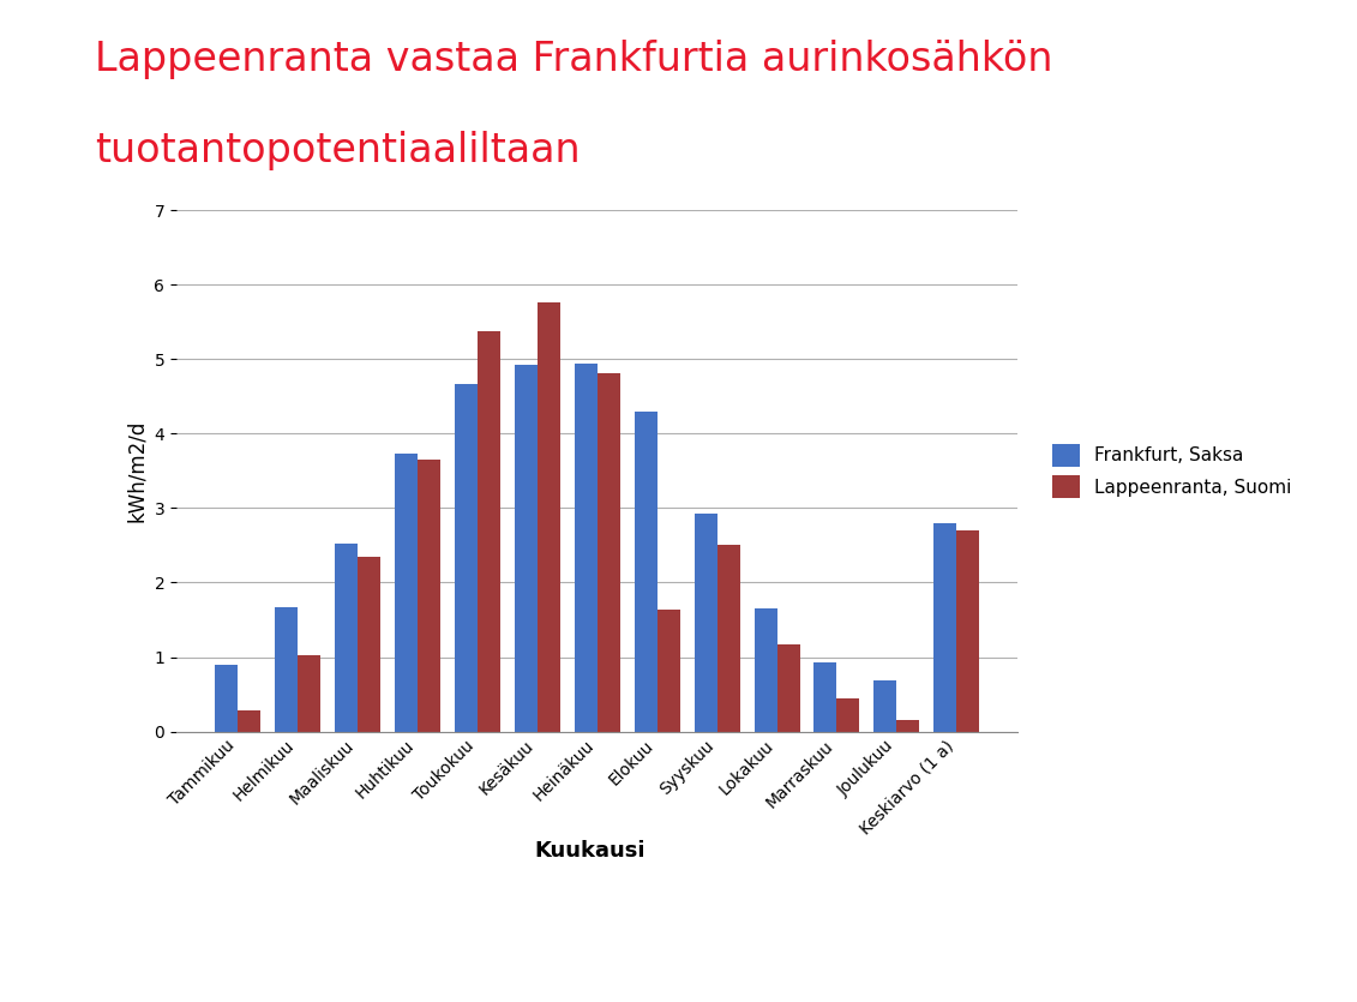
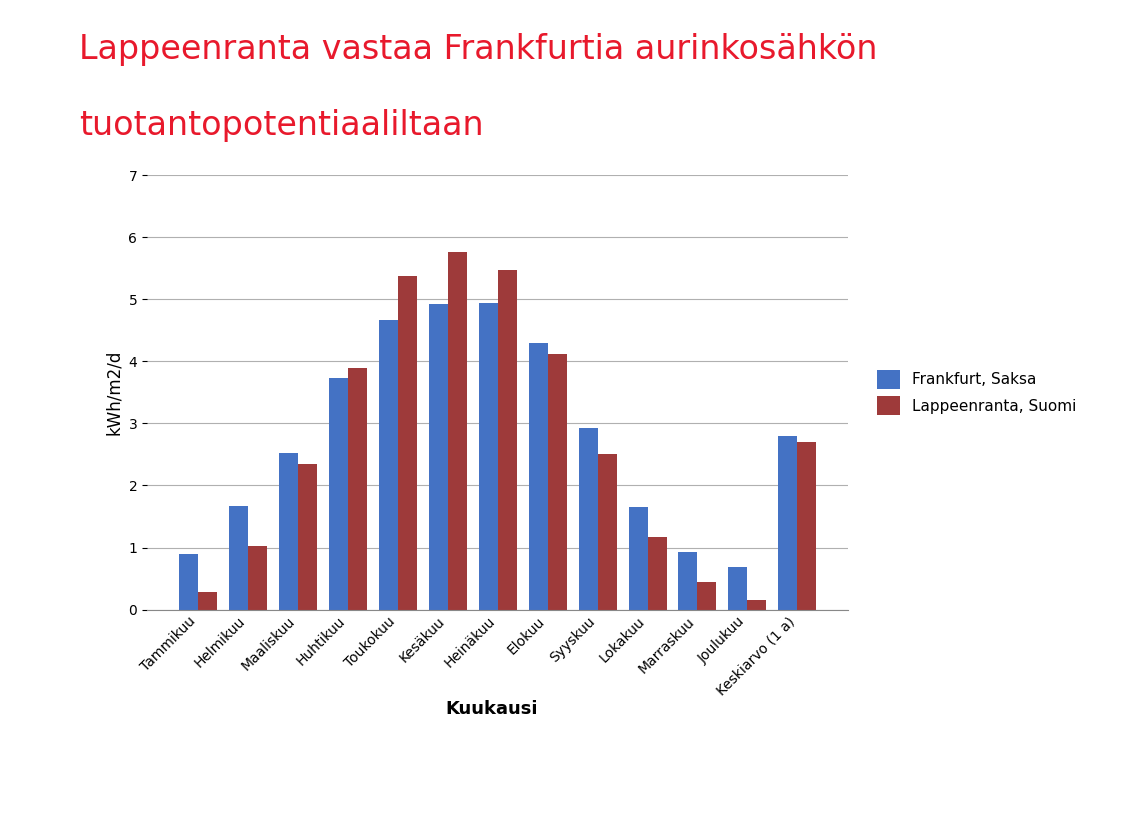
Lappeenranta, Suomi/Huhtikuu: 3.66 -> 3.90
Lappeenranta, Suomi/Heinäkuu: 4.82 -> 5.47
Lappeenranta, Suomi/Elokuu: 1.64 -> 4.12
